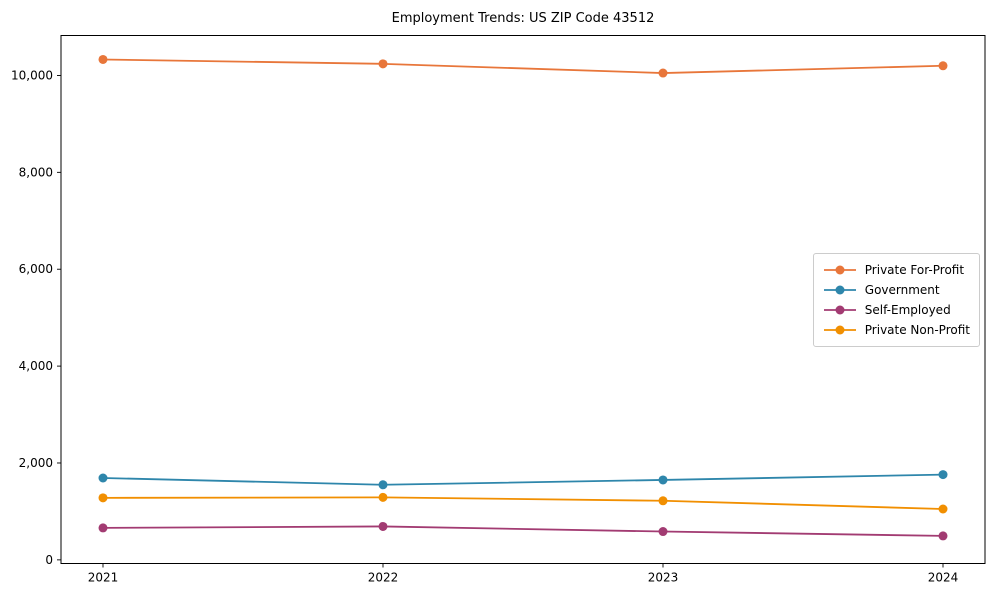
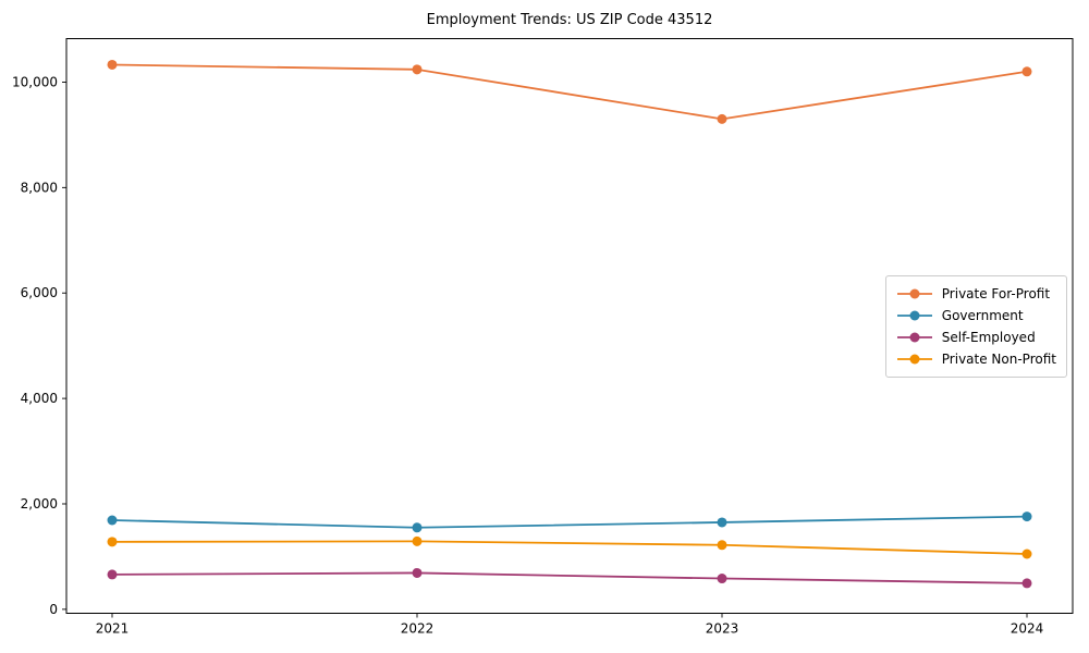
Private For-Profit/2023: 10000 -> 9300
